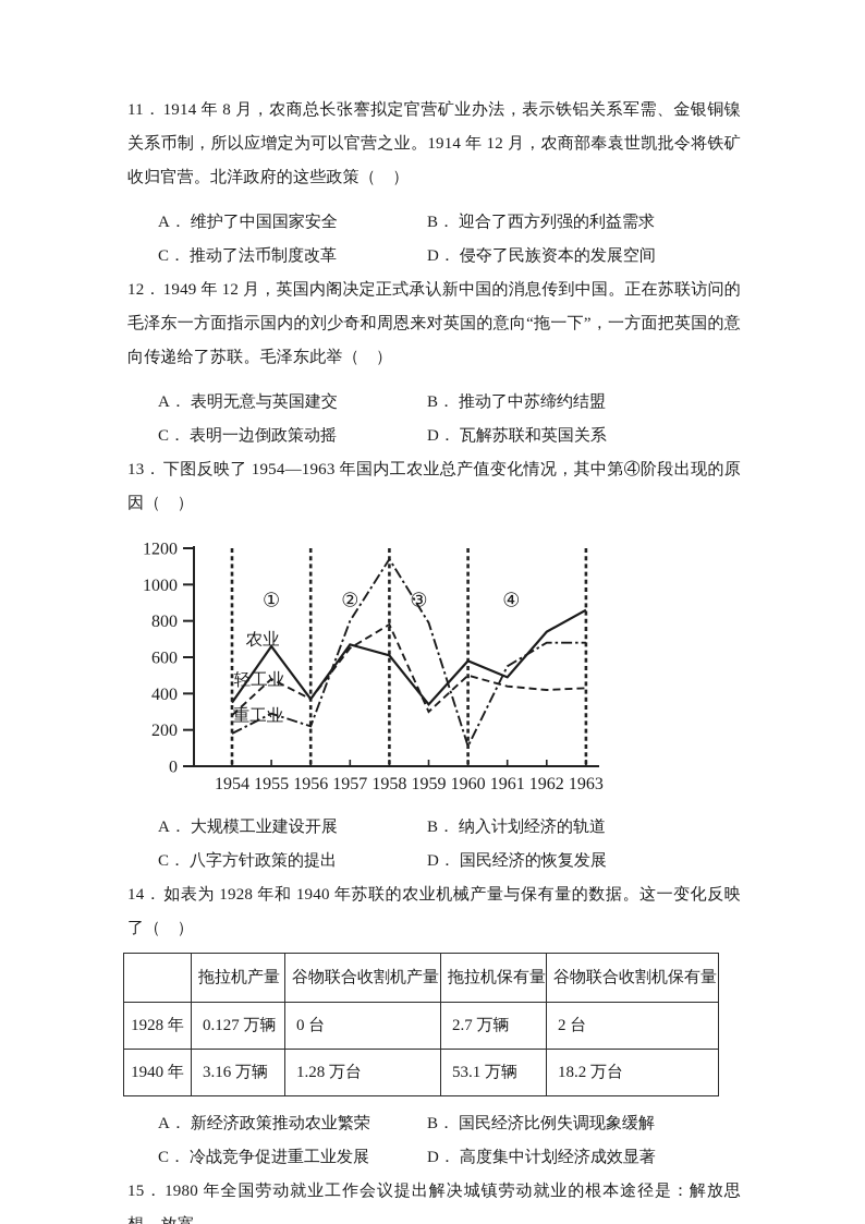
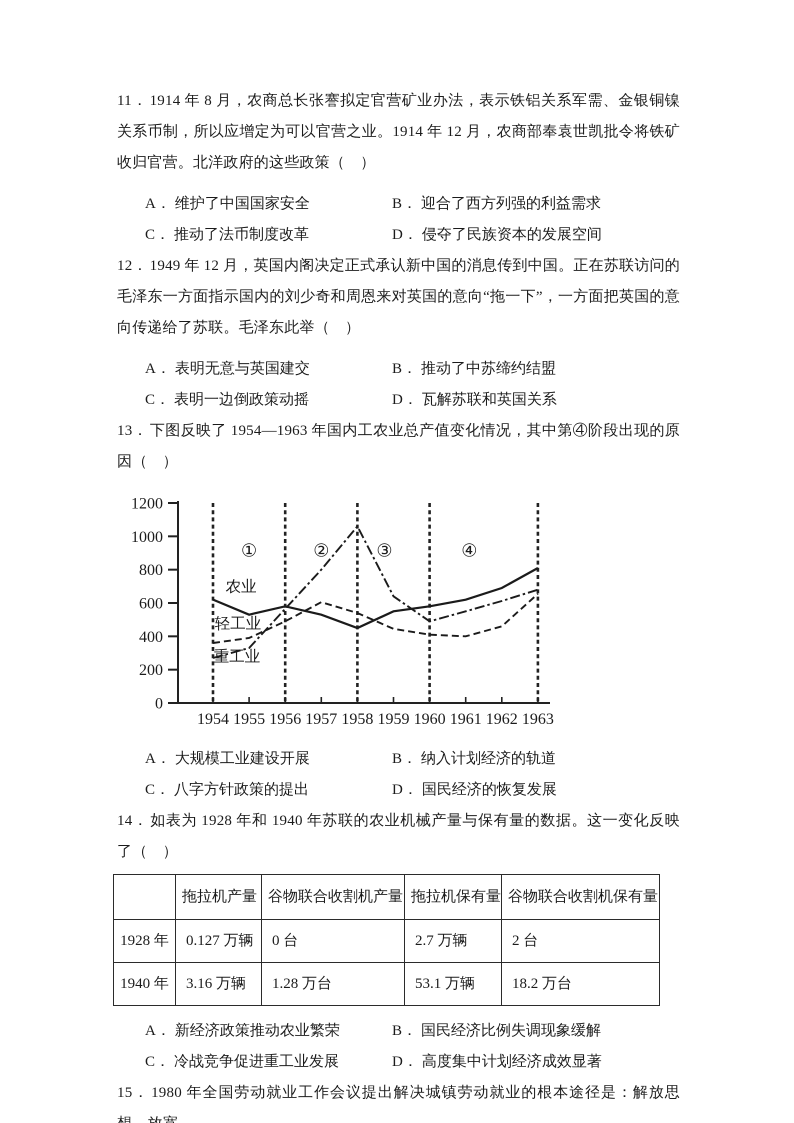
农业/1954: 350 -> 620
轻工业/1954: 280 -> 360
重工业/1954: 180 -> 270
农业/1955: 660 -> 530
轻工业/1955: 480 -> 390
重工业/1955: 290 -> 330
农业/1956: 370 -> 580
轻工业/1956: 370 -> 490
重工业/1956: 220 -> 560
农业/1957: 670 -> 530
轻工业/1957: 650 -> 600
农业/1958: 610 -> 450
轻工业/1958: 780 -> 540
重工业/1958: 1140 -> 1060
农业/1959: 340 -> 550
轻工业/1959: 300 -> 440
重工业/1959: 790 -> 640
轻工业/1960: 500 -> 410
重工业/1960: 110 -> 490
农业/1961: 490 -> 620
轻工业/1961: 440 -> 400
农业/1962: 740 -> 690
轻工业/1962: 420 -> 460
重工业/1962: 680 -> 610
农业/1963: 860 -> 810
轻工业/1963: 430 -> 660
